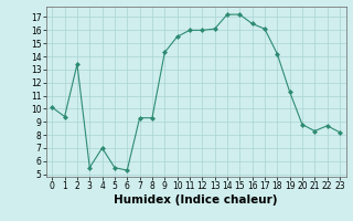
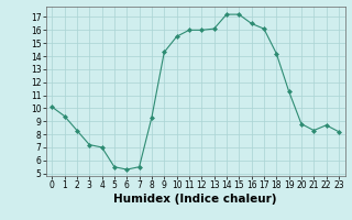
2: 13.4 -> 8.3
3: 5.5 -> 7.2
7: 9.3 -> 5.5
